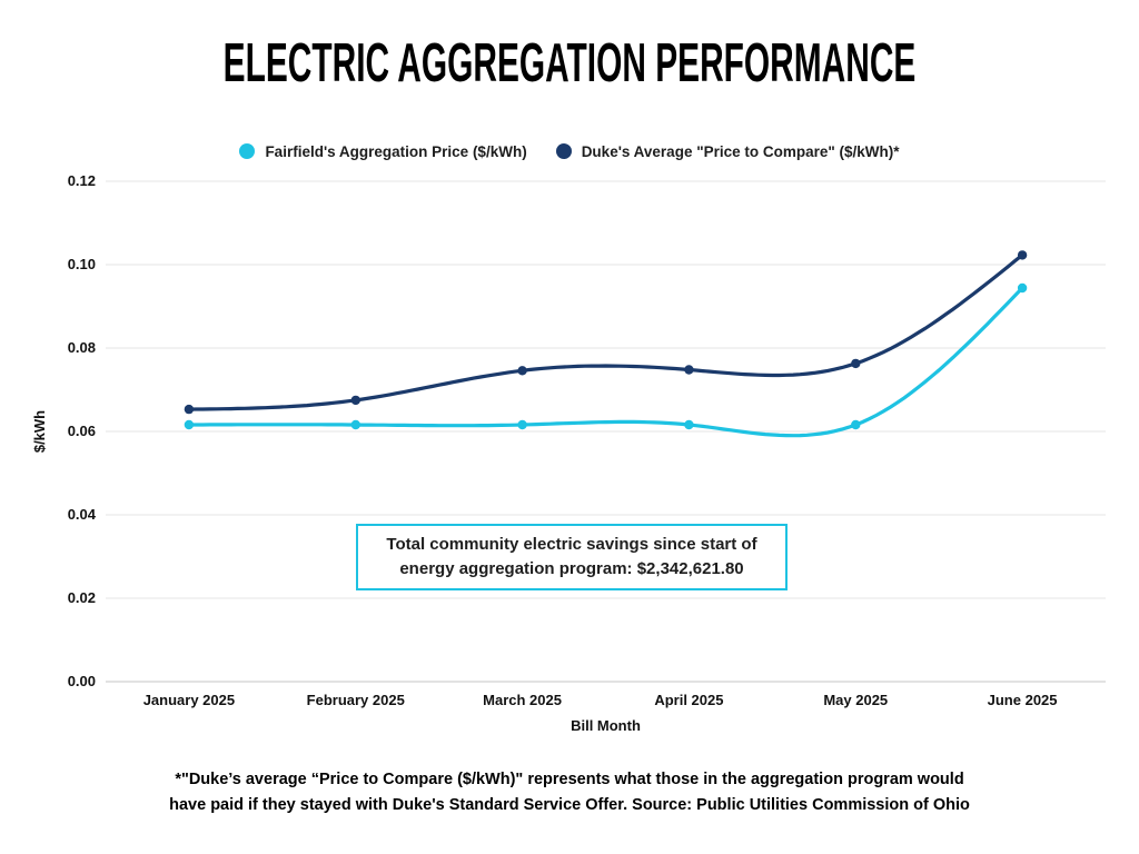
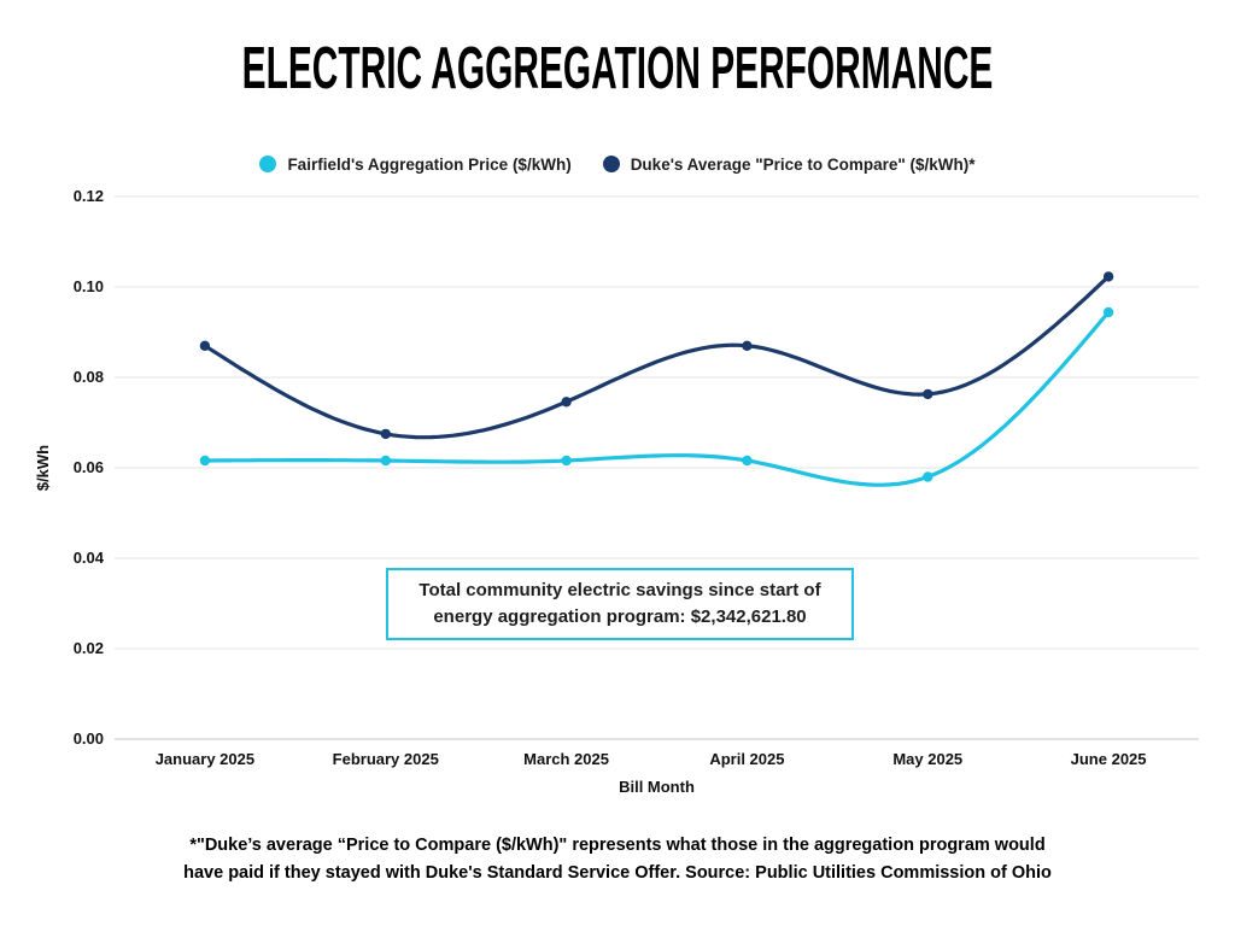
Duke's Average "Price to Compare" ($/kWh)*/January 2025: 0.065 -> 0.087
Duke's Average "Price to Compare" ($/kWh)*/April 2025: 0.075 -> 0.087
Fairfield's Aggregation Price ($/kWh)/May 2025: 0.062 -> 0.058
